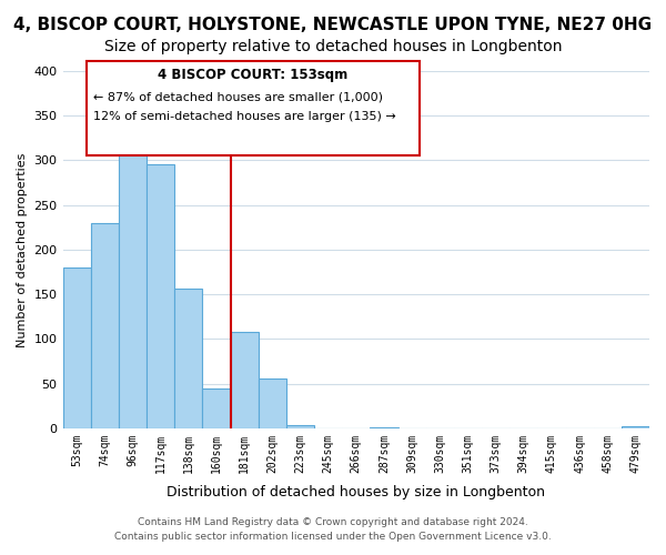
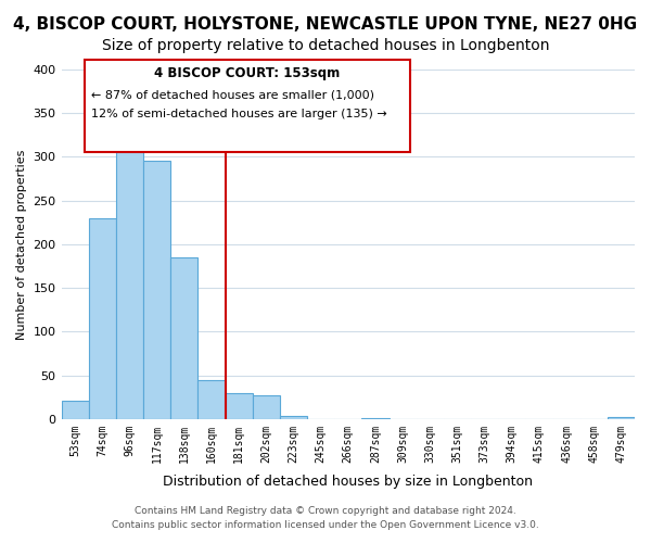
53sqm: 180 -> 21
138sqm: 156 -> 185
181sqm: 108 -> 30
202sqm: 56 -> 27
